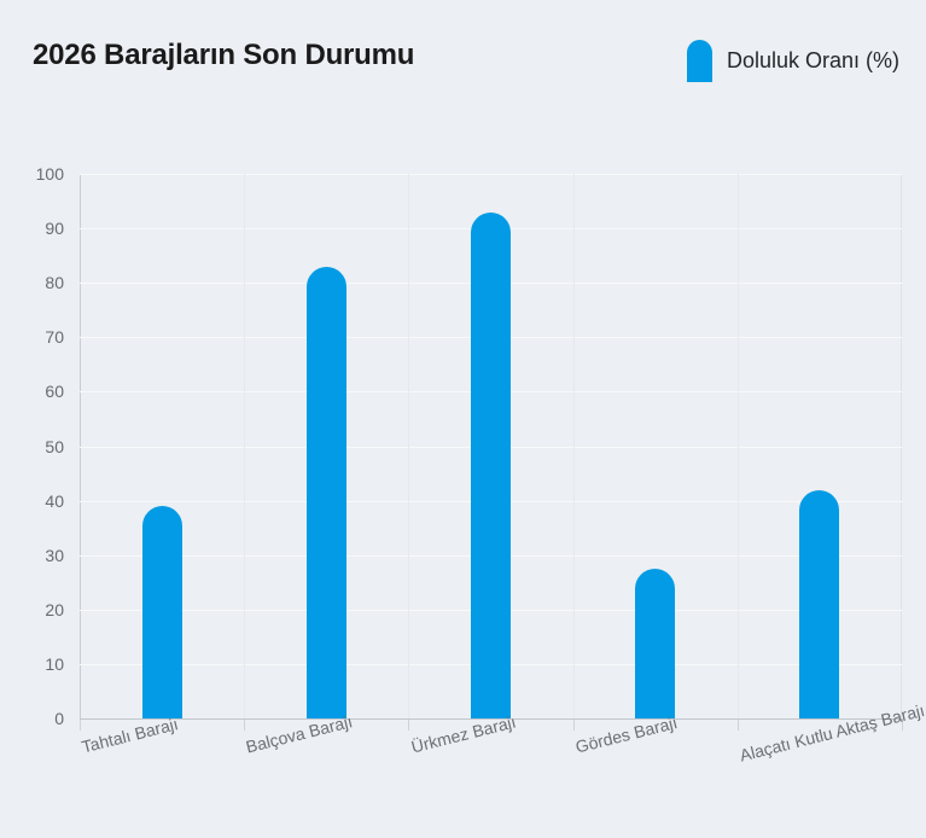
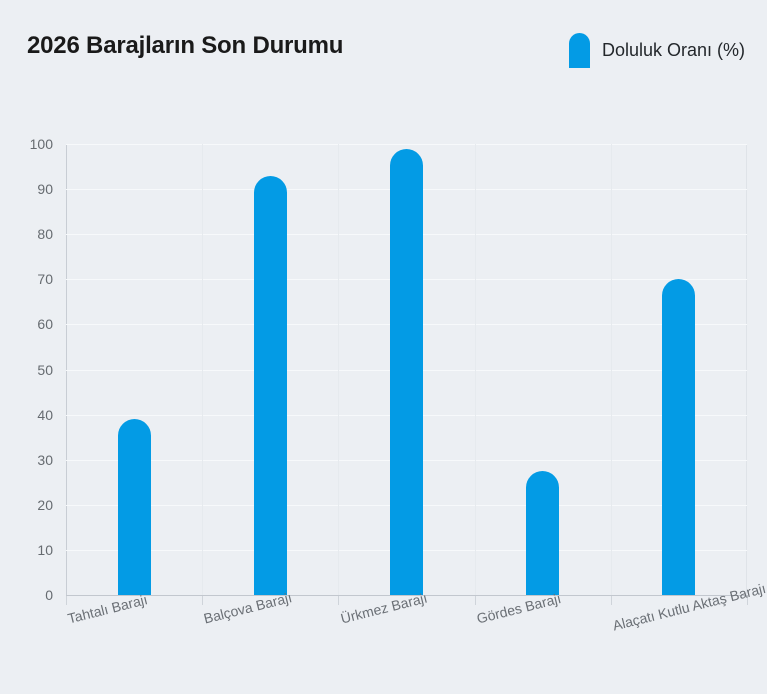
Balçova Barajı: 83 -> 93
Ürkmez Barajı: 93 -> 99
Alaçatı Kutlu Aktaş Barajı: 42 -> 70
